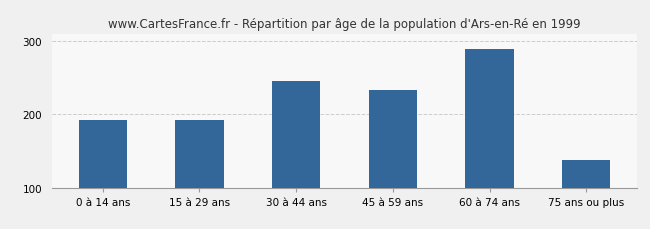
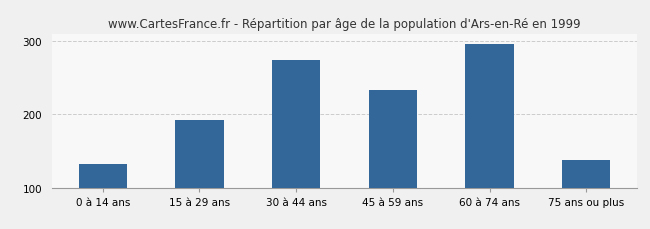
0 à 14 ans: 192 -> 132
30 à 44 ans: 245 -> 274
60 à 74 ans: 289 -> 296
